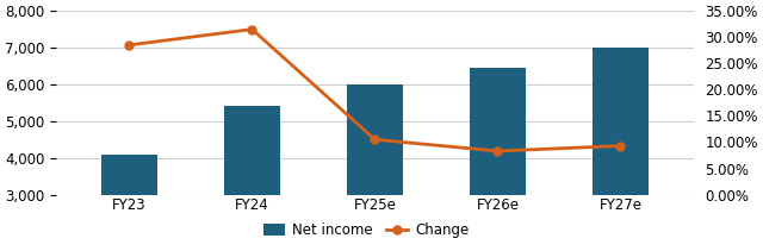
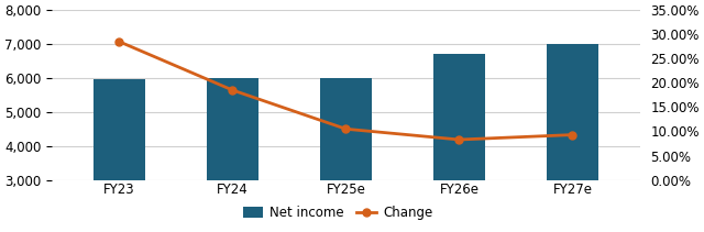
Net income/FY23: 4,100 -> 5,950
Net income/FY24: 5,400 -> 6,000
Change/FY24: 31.5% -> 18.5%
Net income/FY26e: 6,450 -> 6,700
